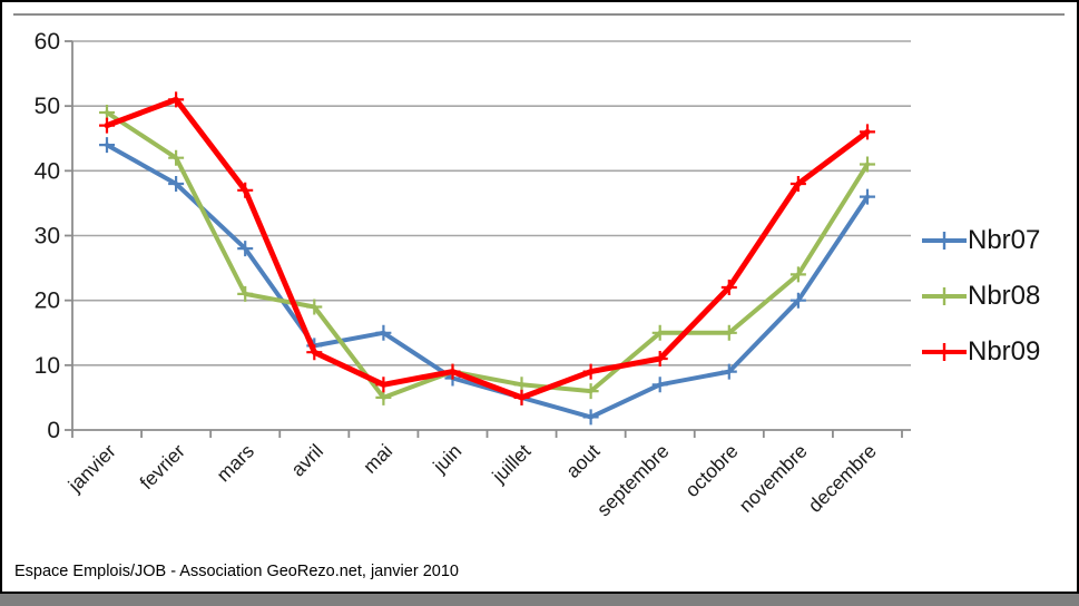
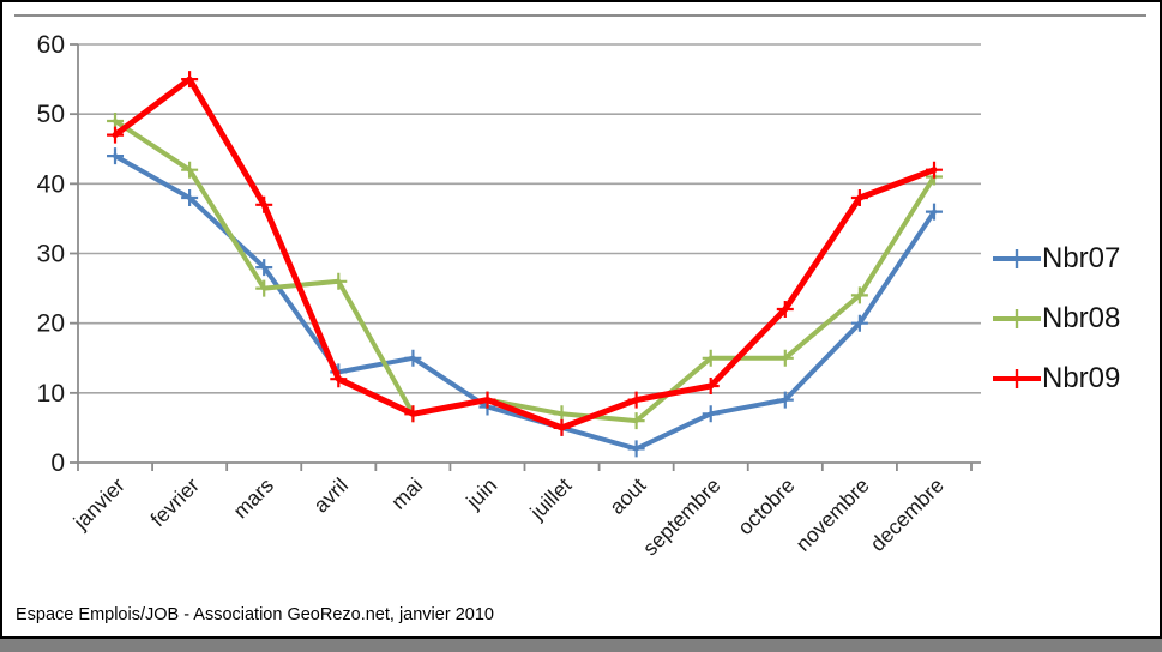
Nbr09/fevrier: 51 -> 55
Nbr08/mars: 21 -> 25
Nbr08/avril: 19 -> 26
Nbr08/mai: 5 -> 7
Nbr09/decembre: 46 -> 42
